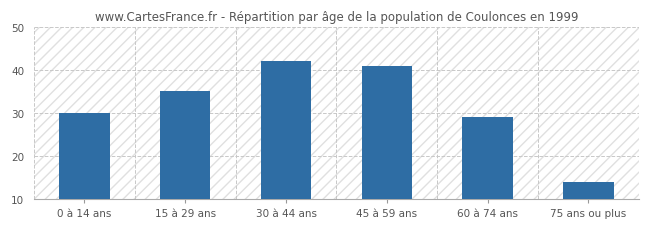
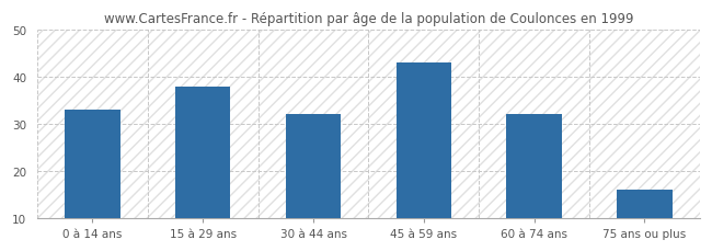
0 à 14 ans: 30 -> 33
15 à 29 ans: 35 -> 38
30 à 44 ans: 42 -> 32
45 à 59 ans: 41 -> 43
60 à 74 ans: 29 -> 32
75 ans ou plus: 14 -> 16
